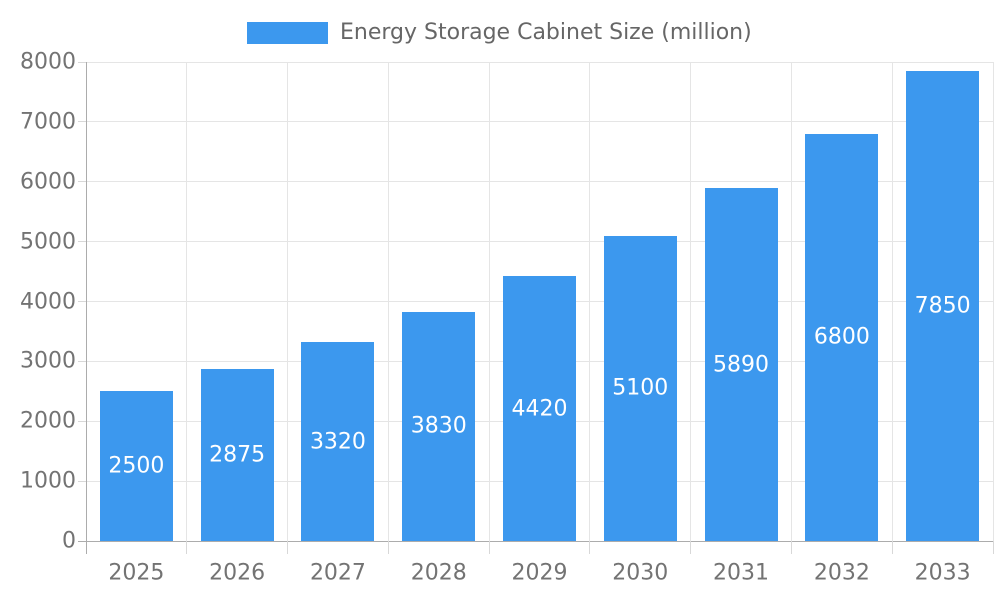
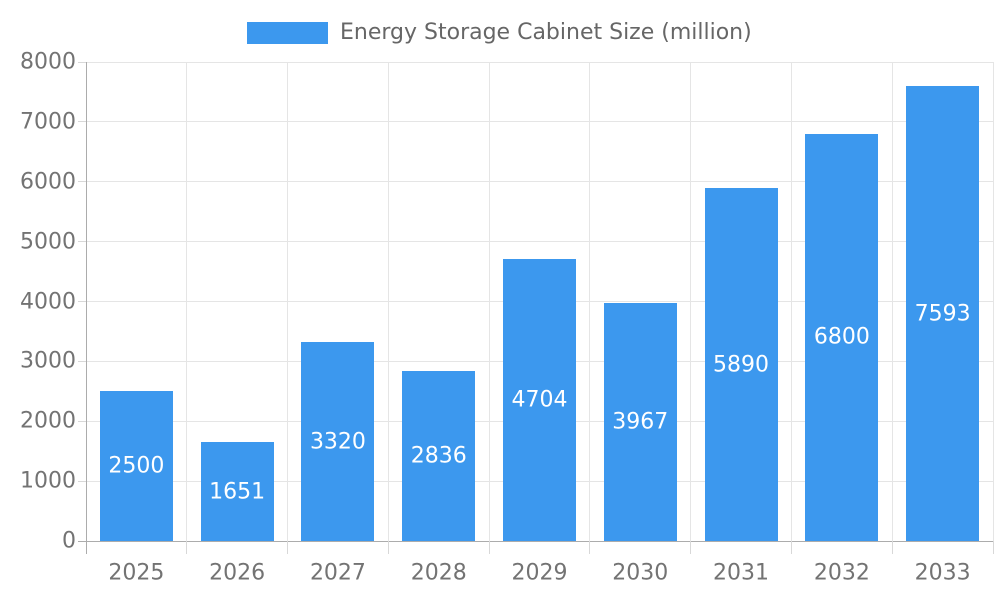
2026: 2875 -> 1651
2028: 3830 -> 2836
2029: 4420 -> 4704
2030: 5100 -> 3967
2033: 7850 -> 7593
